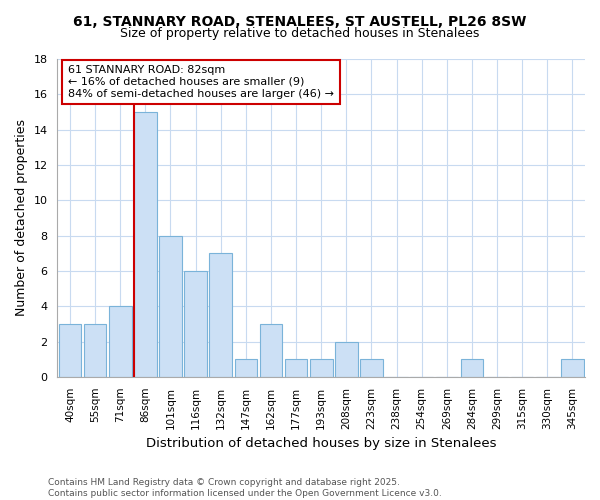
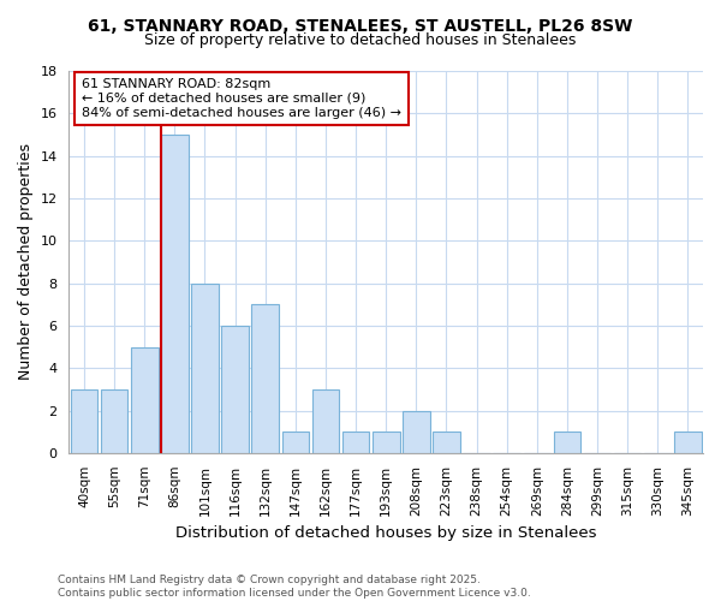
71sqm: 4 -> 5
